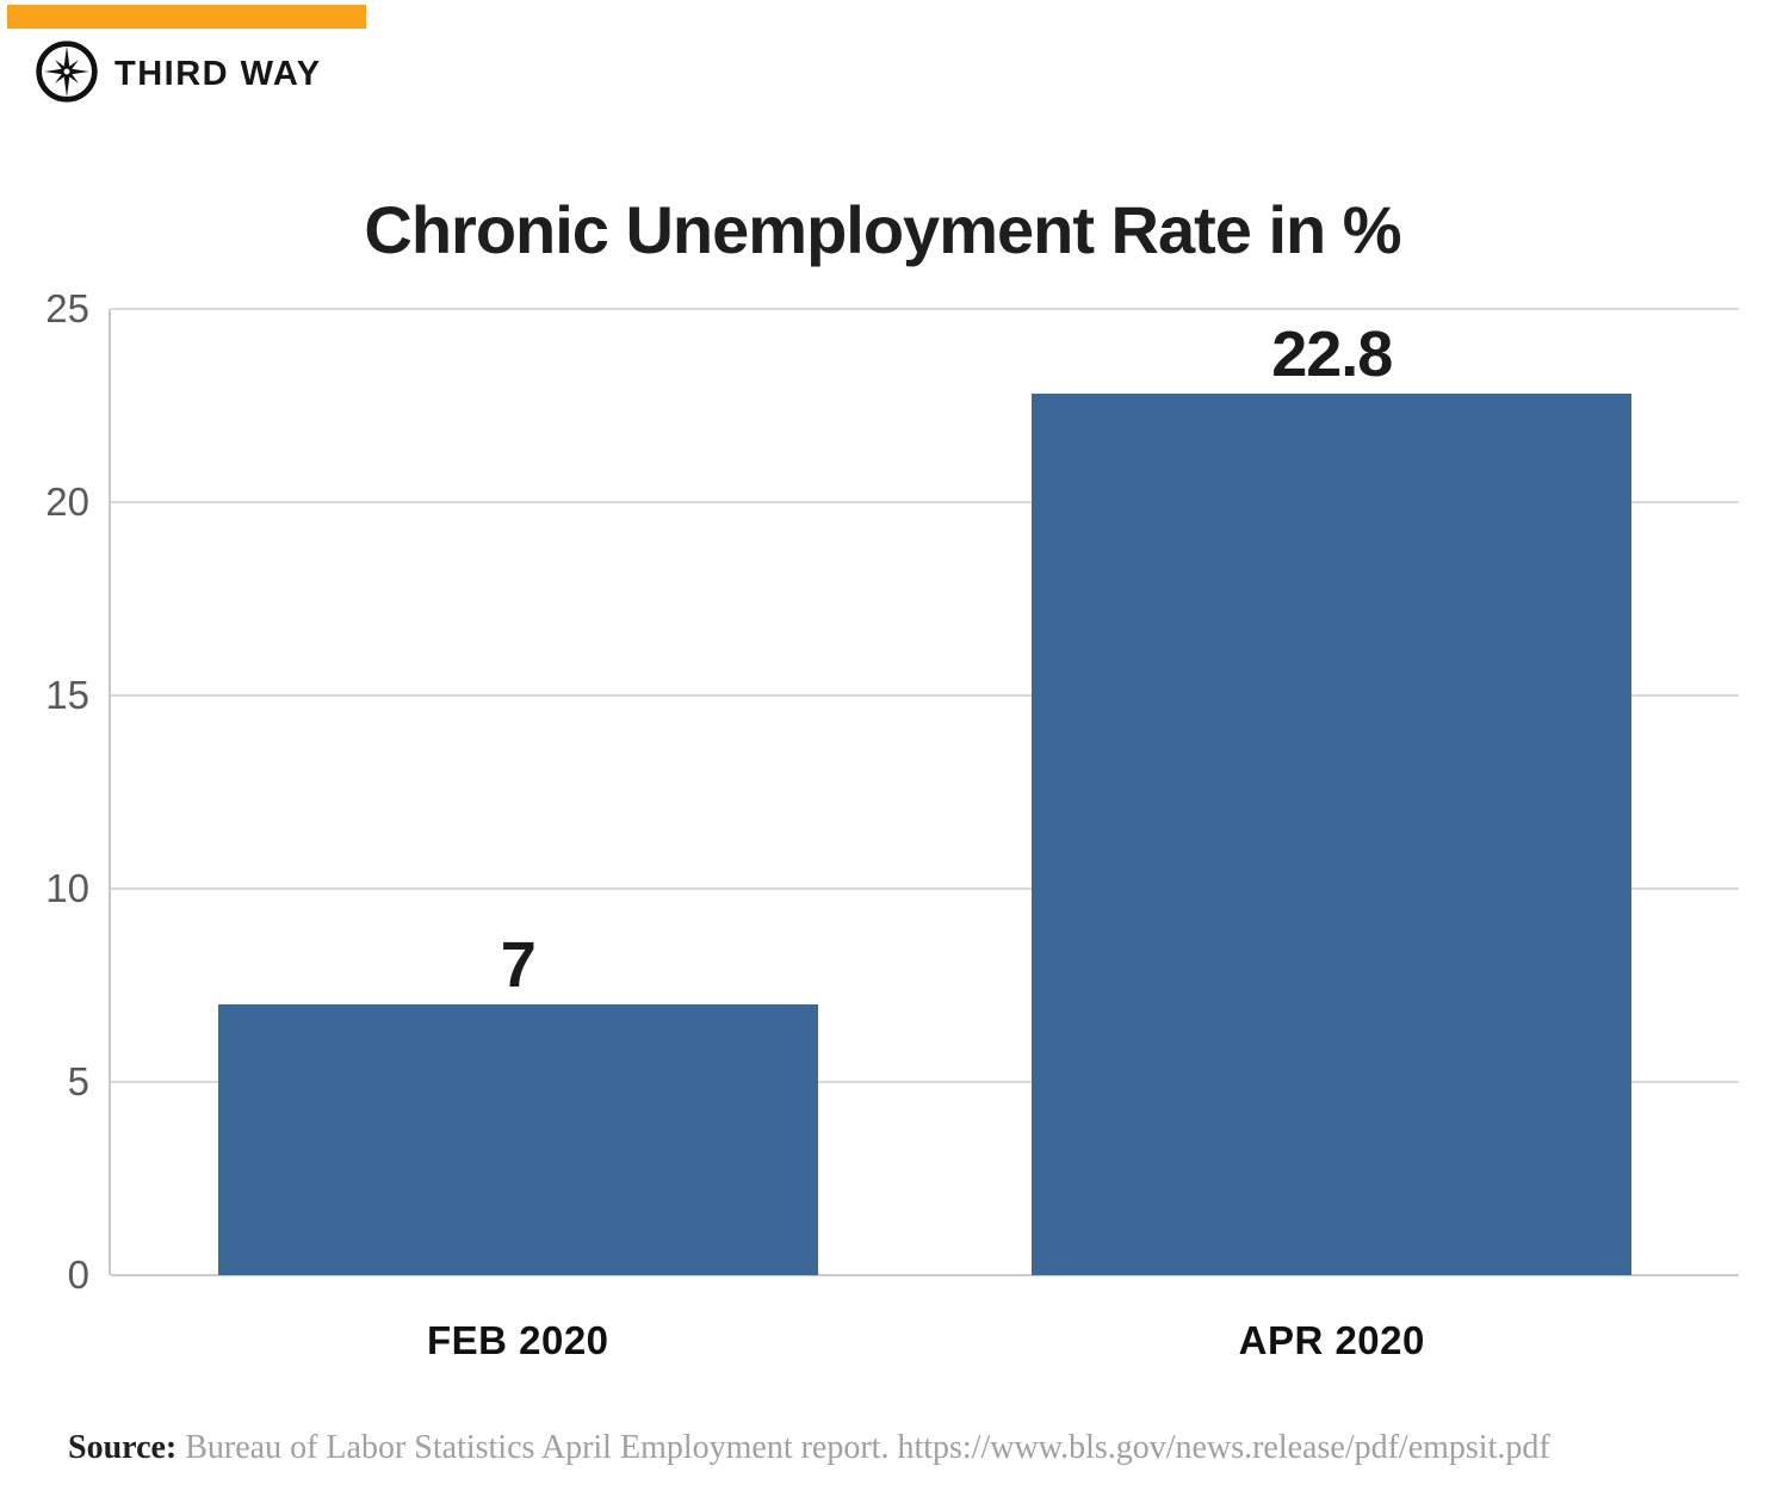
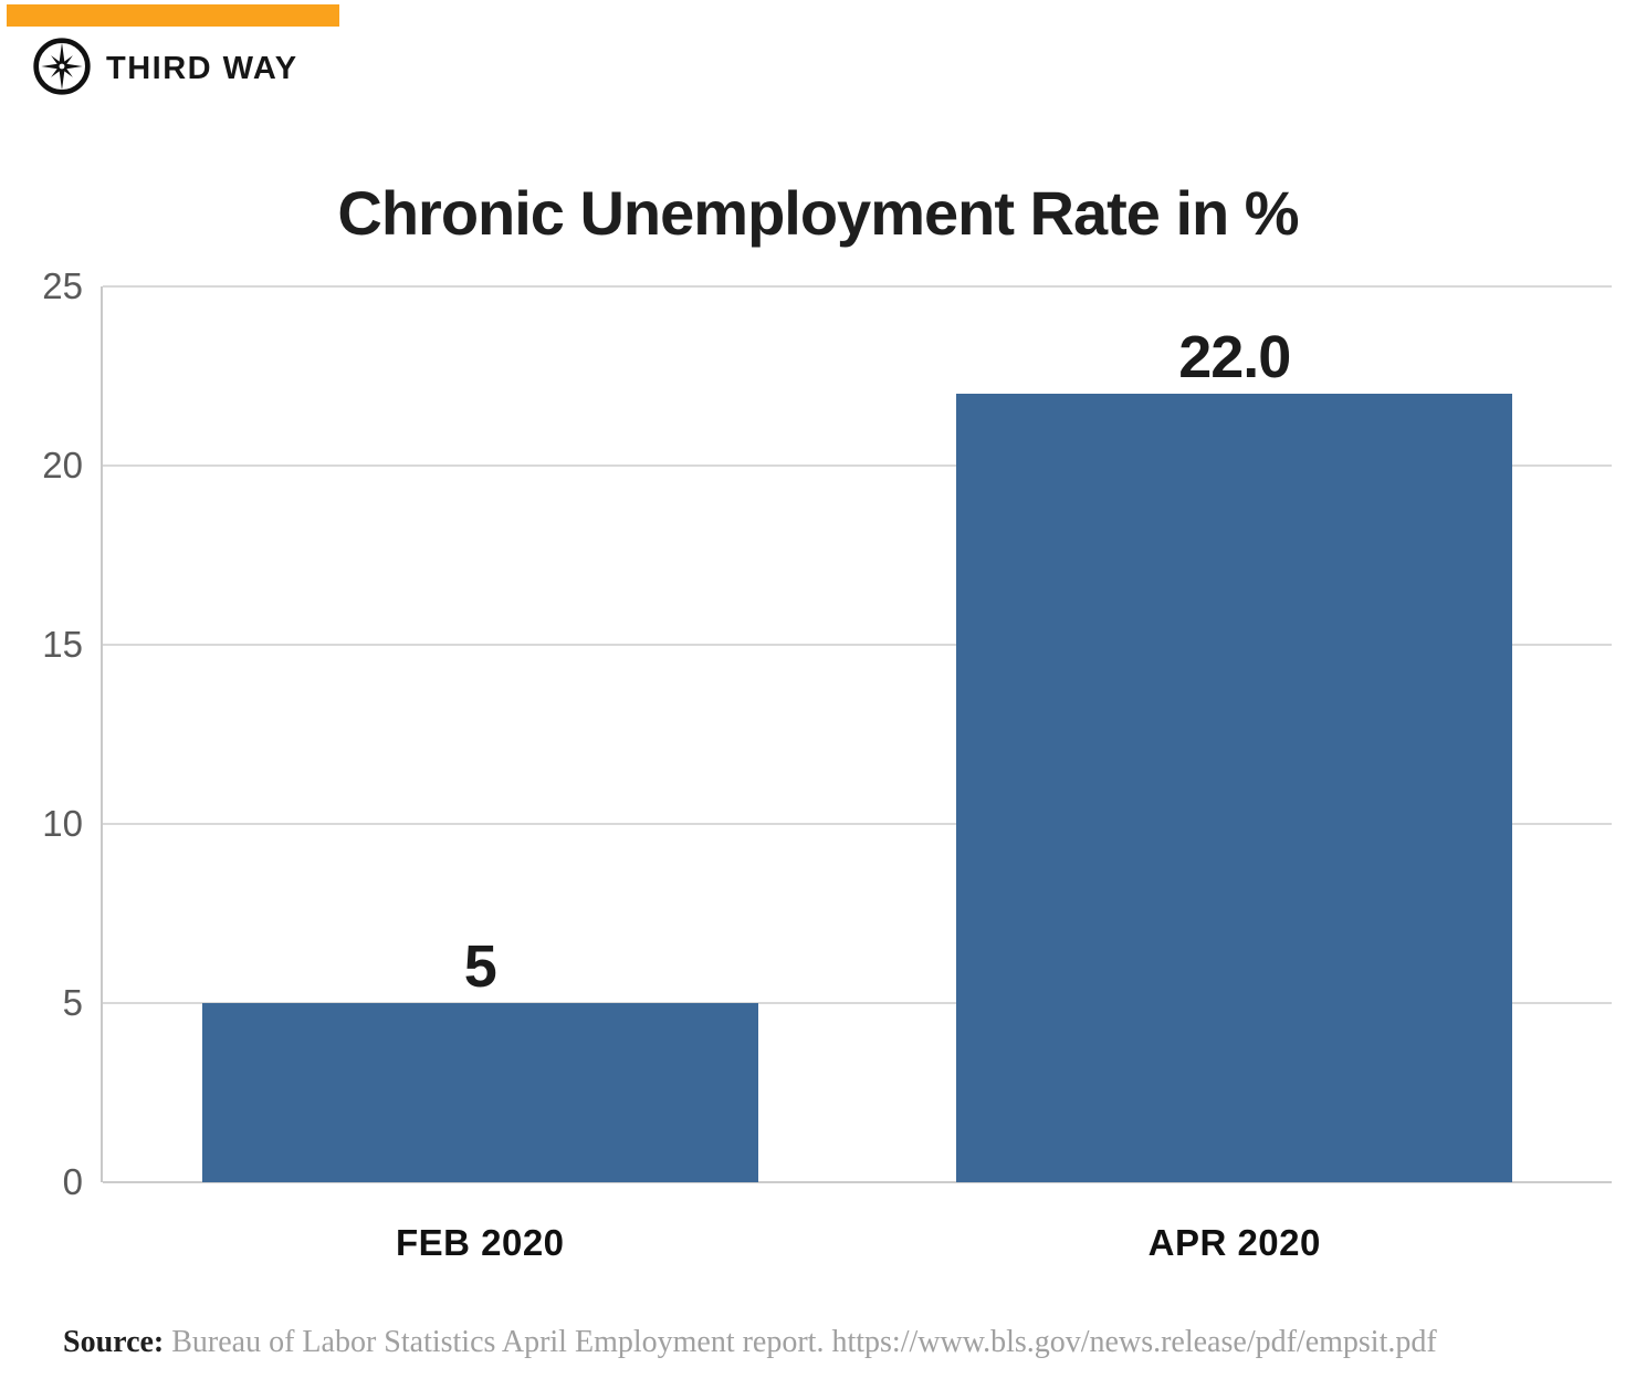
FEB 2020: 7 -> 5
APR 2020: 22.8 -> 22.0
